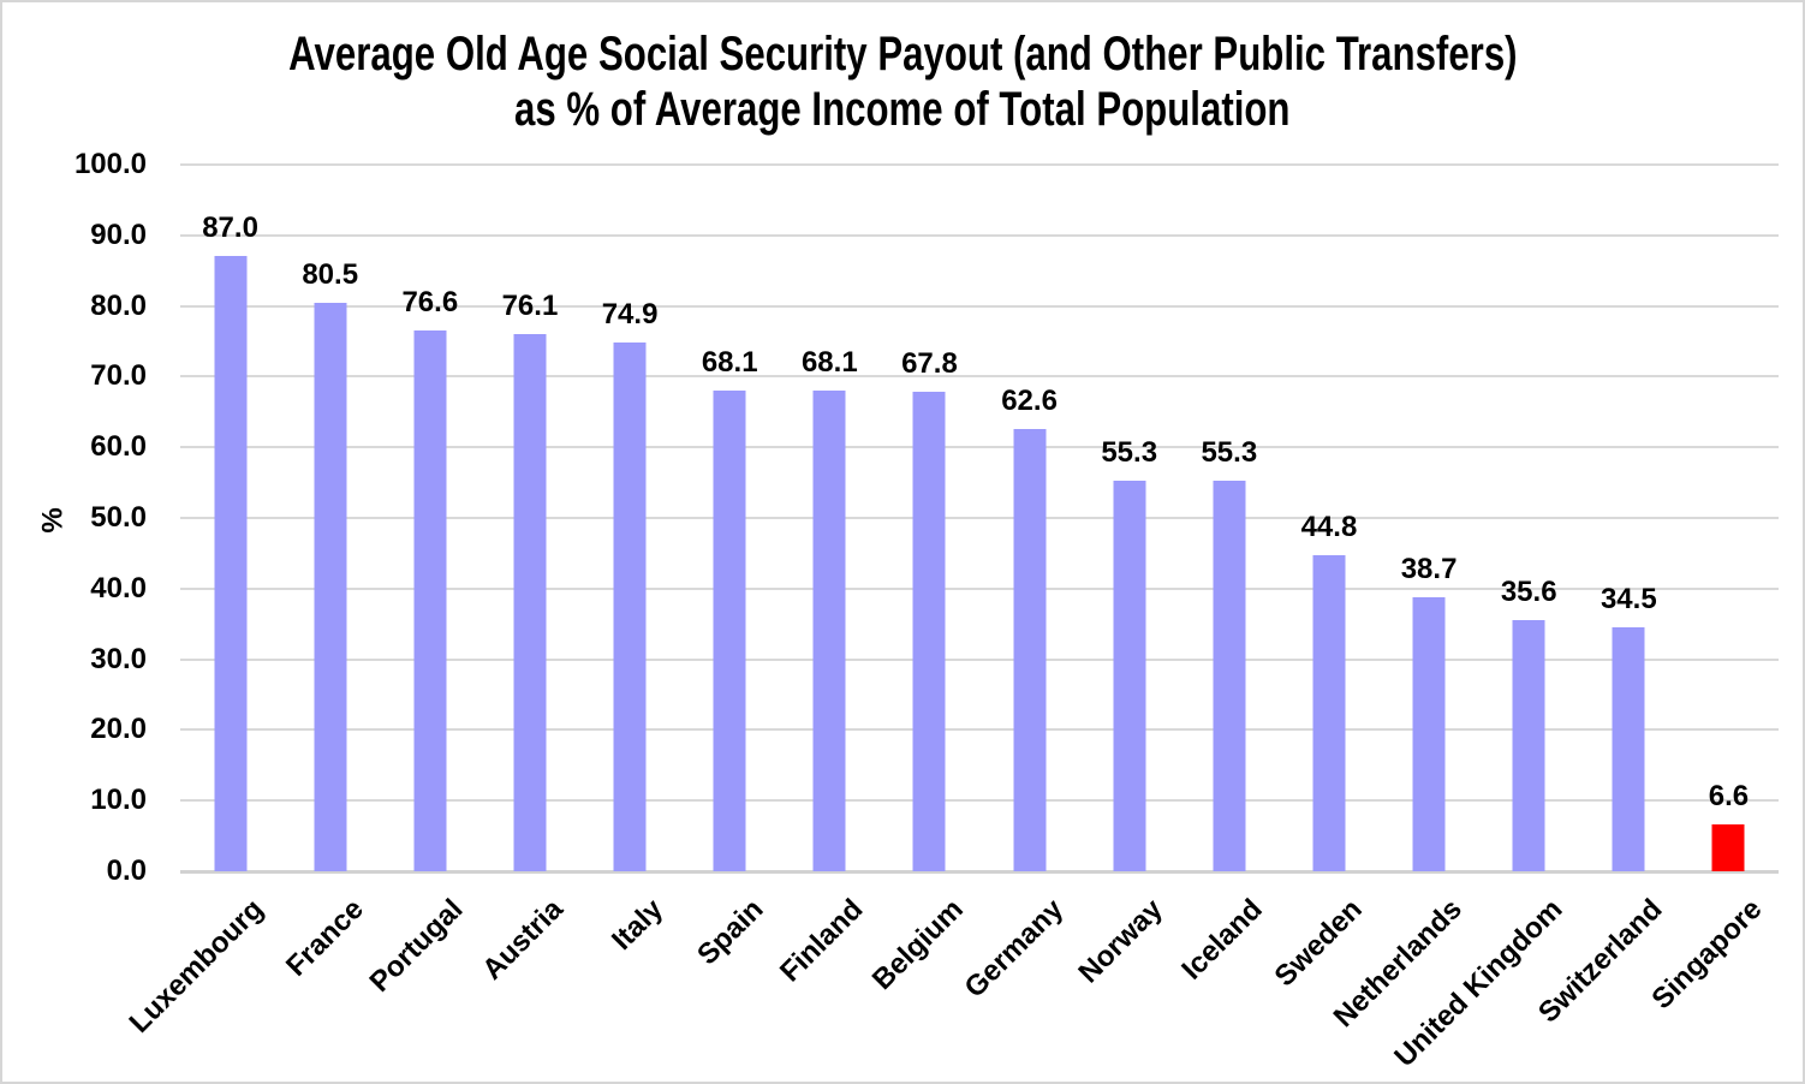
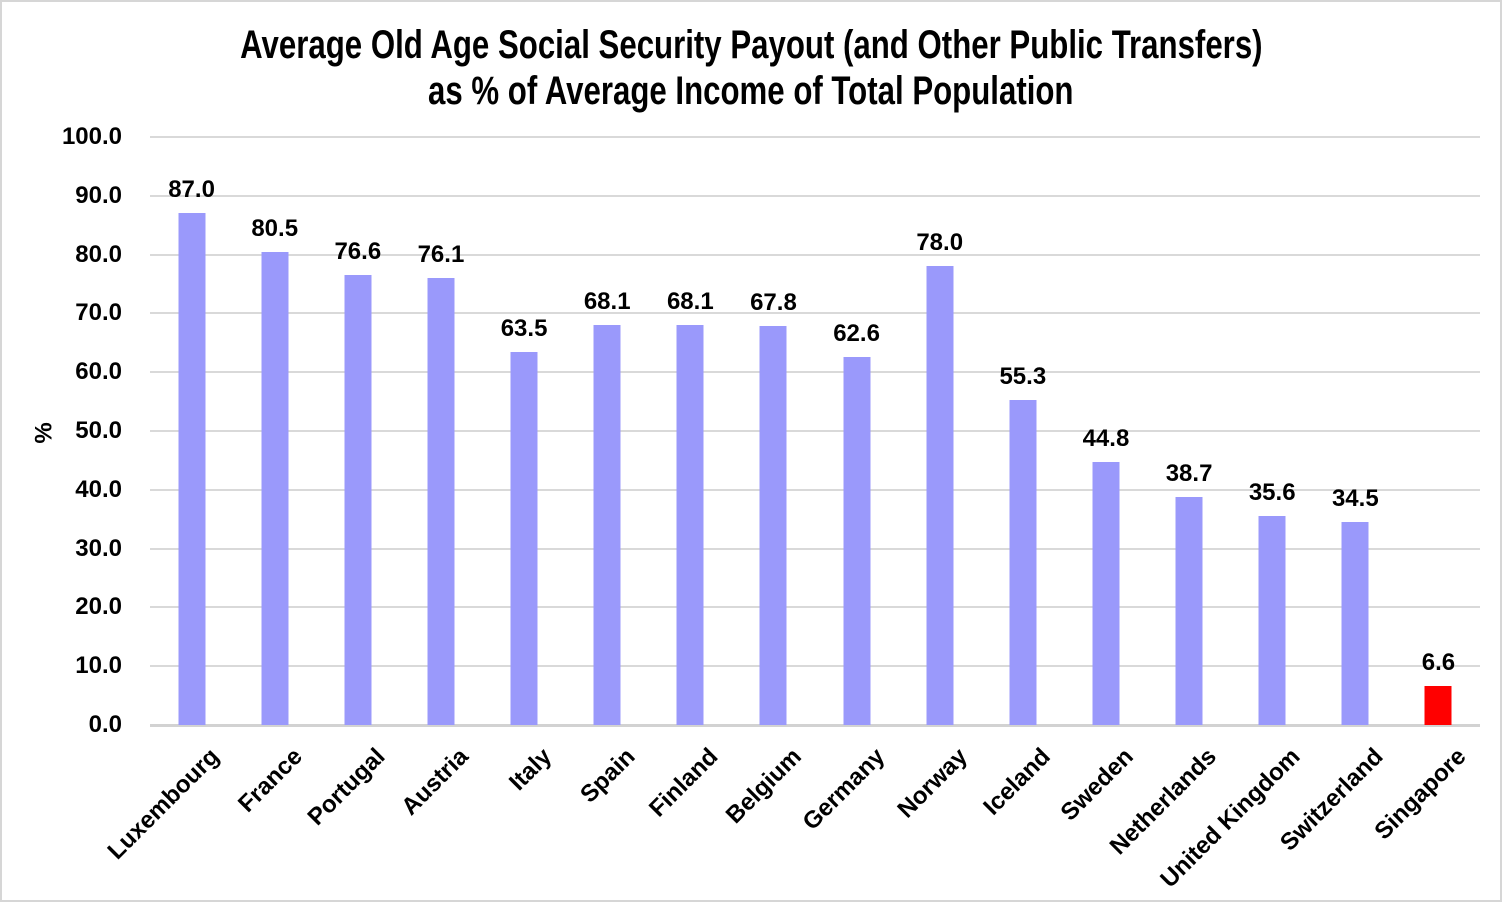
Italy: 74.9 -> 63.5
Norway: 55.3 -> 78.0
